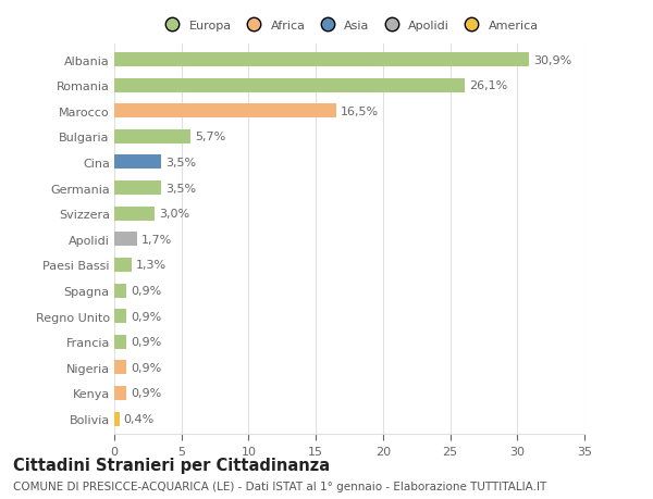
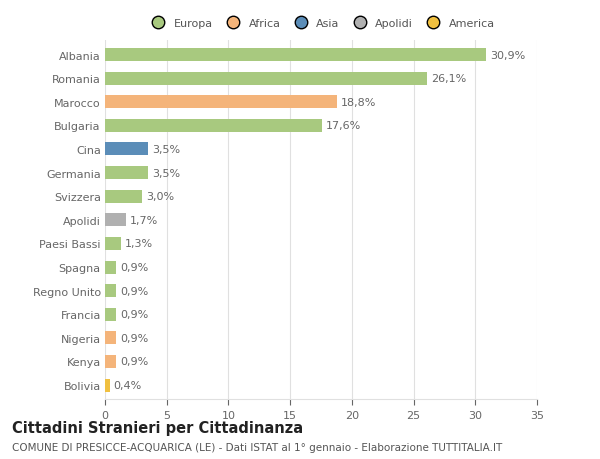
Marocco: 16,5% -> 18,8%
Bulgaria: 5,7% -> 17,6%
